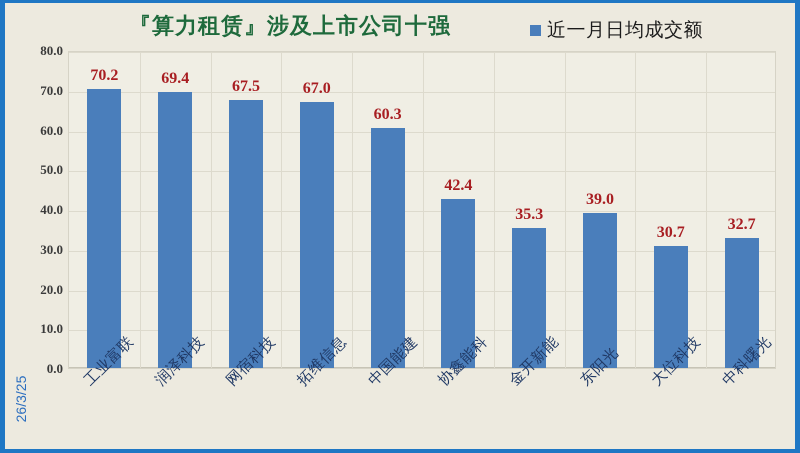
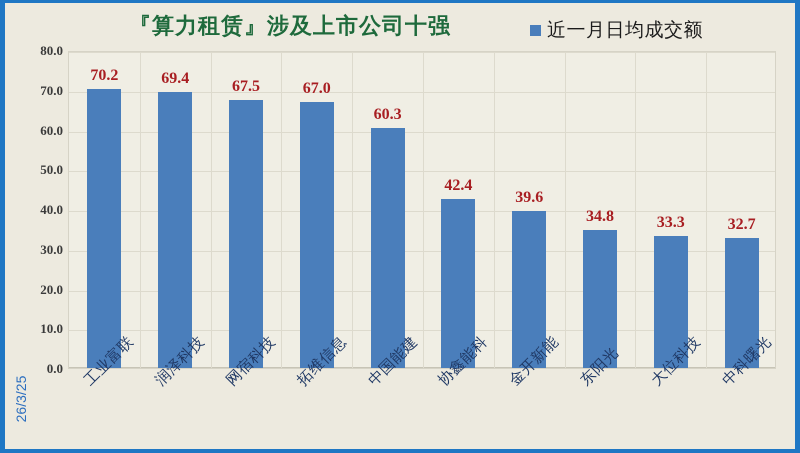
金开新能: 35.3 -> 39.6
东阳光: 39.0 -> 34.8
大位科技: 30.7 -> 33.3
